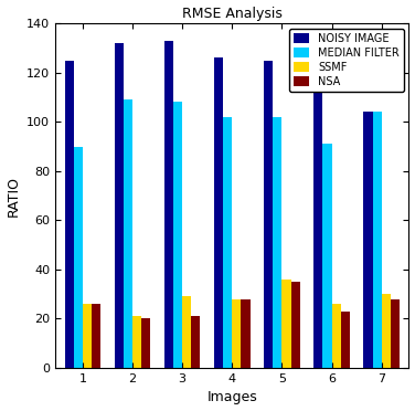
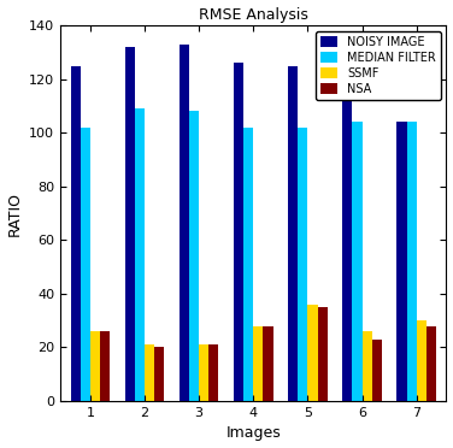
MEDIAN FILTER/1: 90 -> 102
SSMF/3: 29 -> 21
MEDIAN FILTER/6: 91 -> 104
